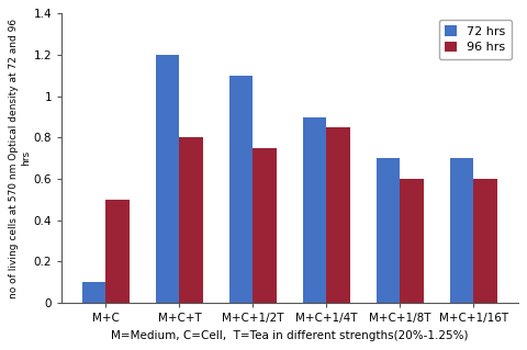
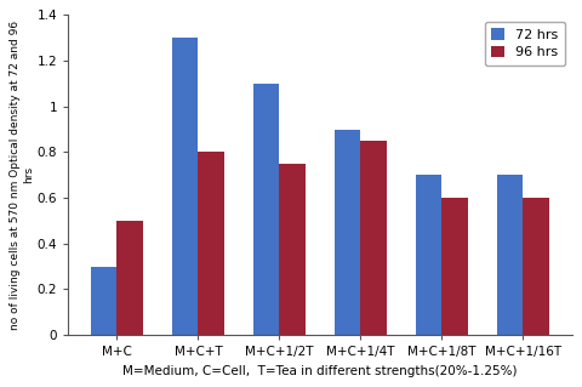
72 hrs/M+C: 0.1 -> 0.3
72 hrs/M+C+T: 1.2 -> 1.3
